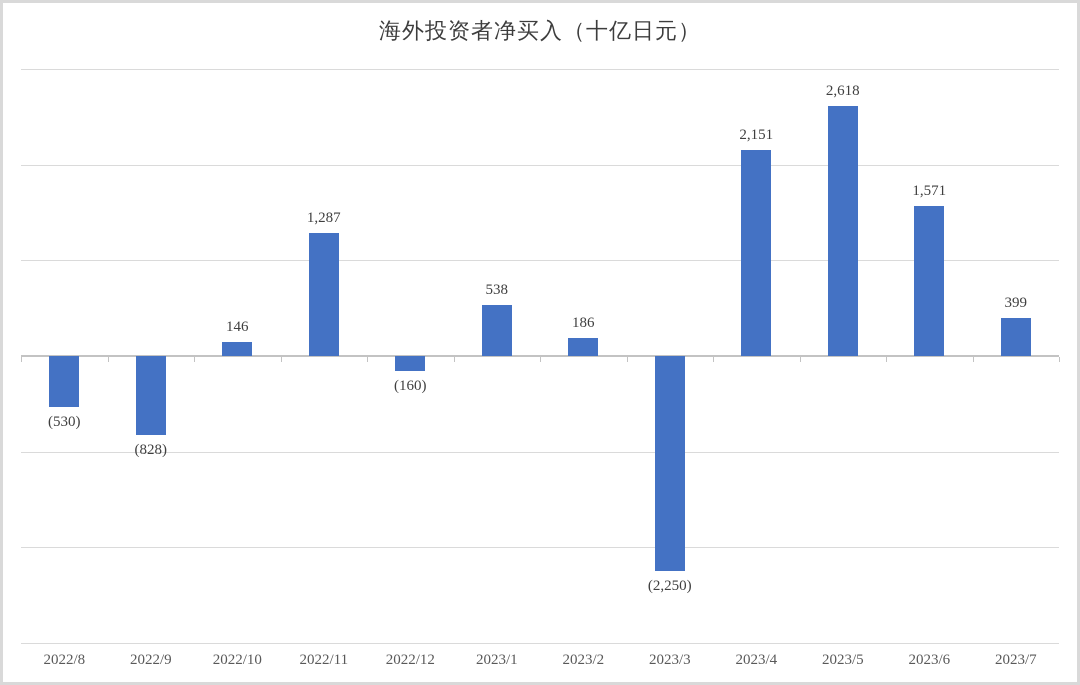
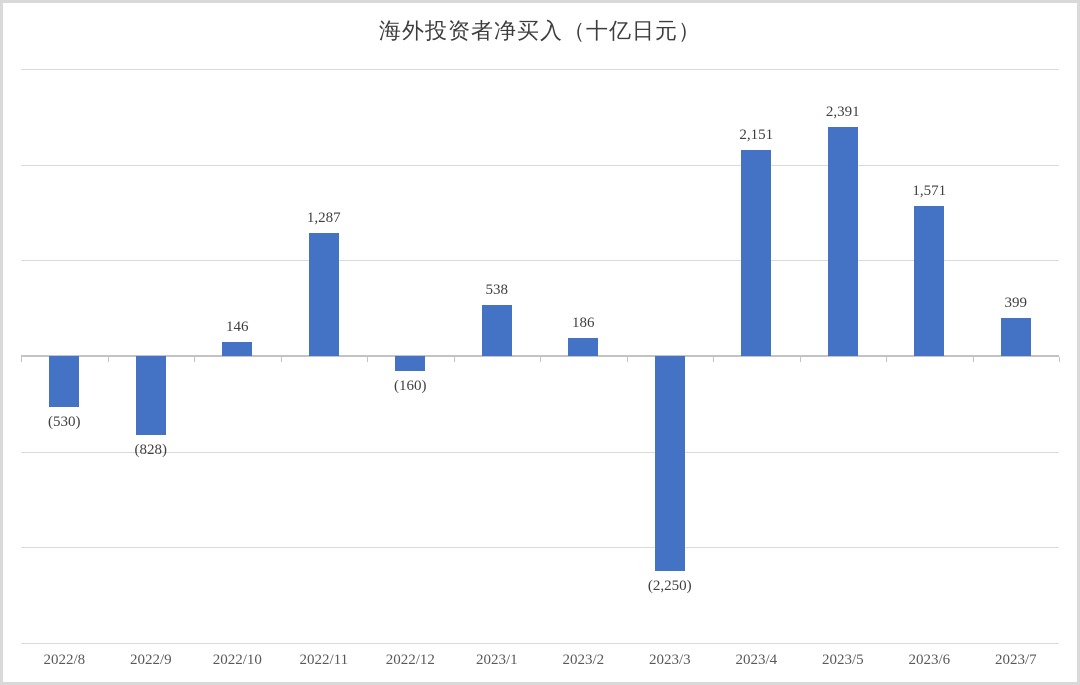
2023/5: 2,618 -> 2,391
